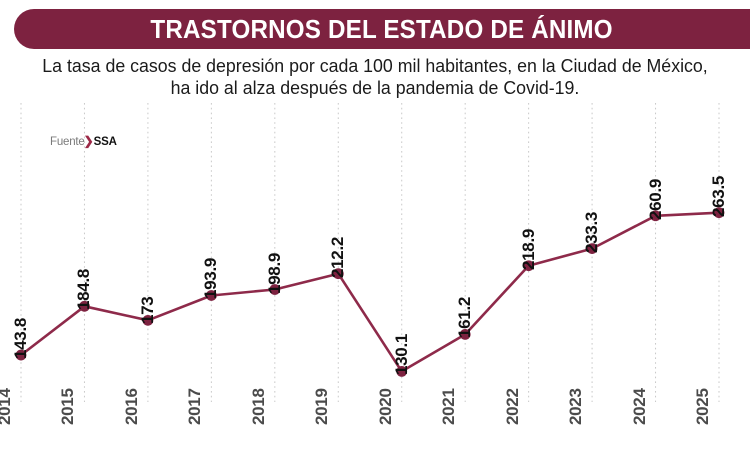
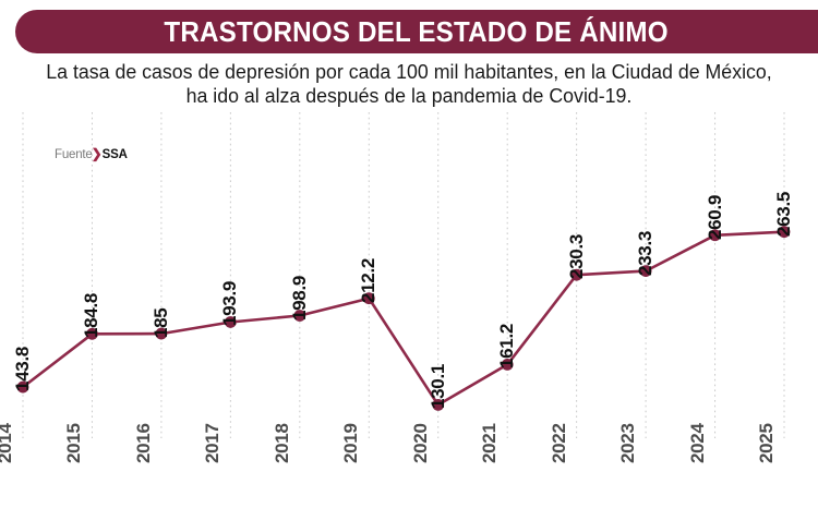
2016: 173 -> 185
2022: 218.9 -> 230.3
